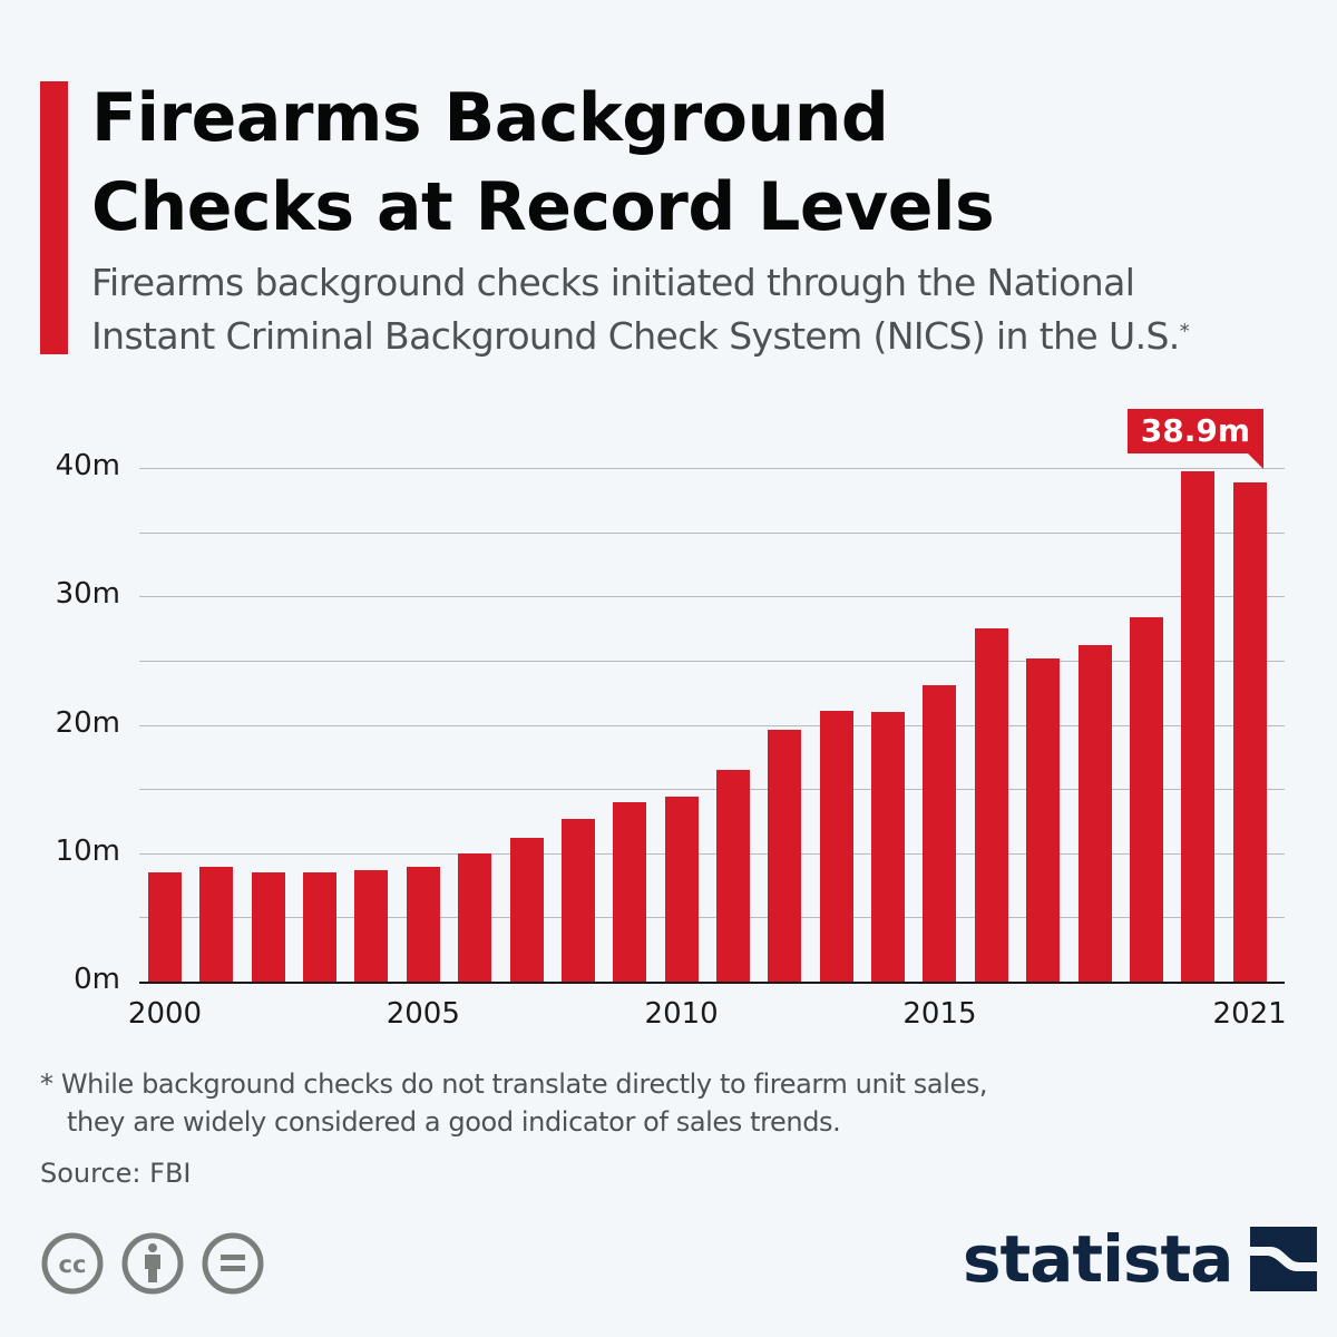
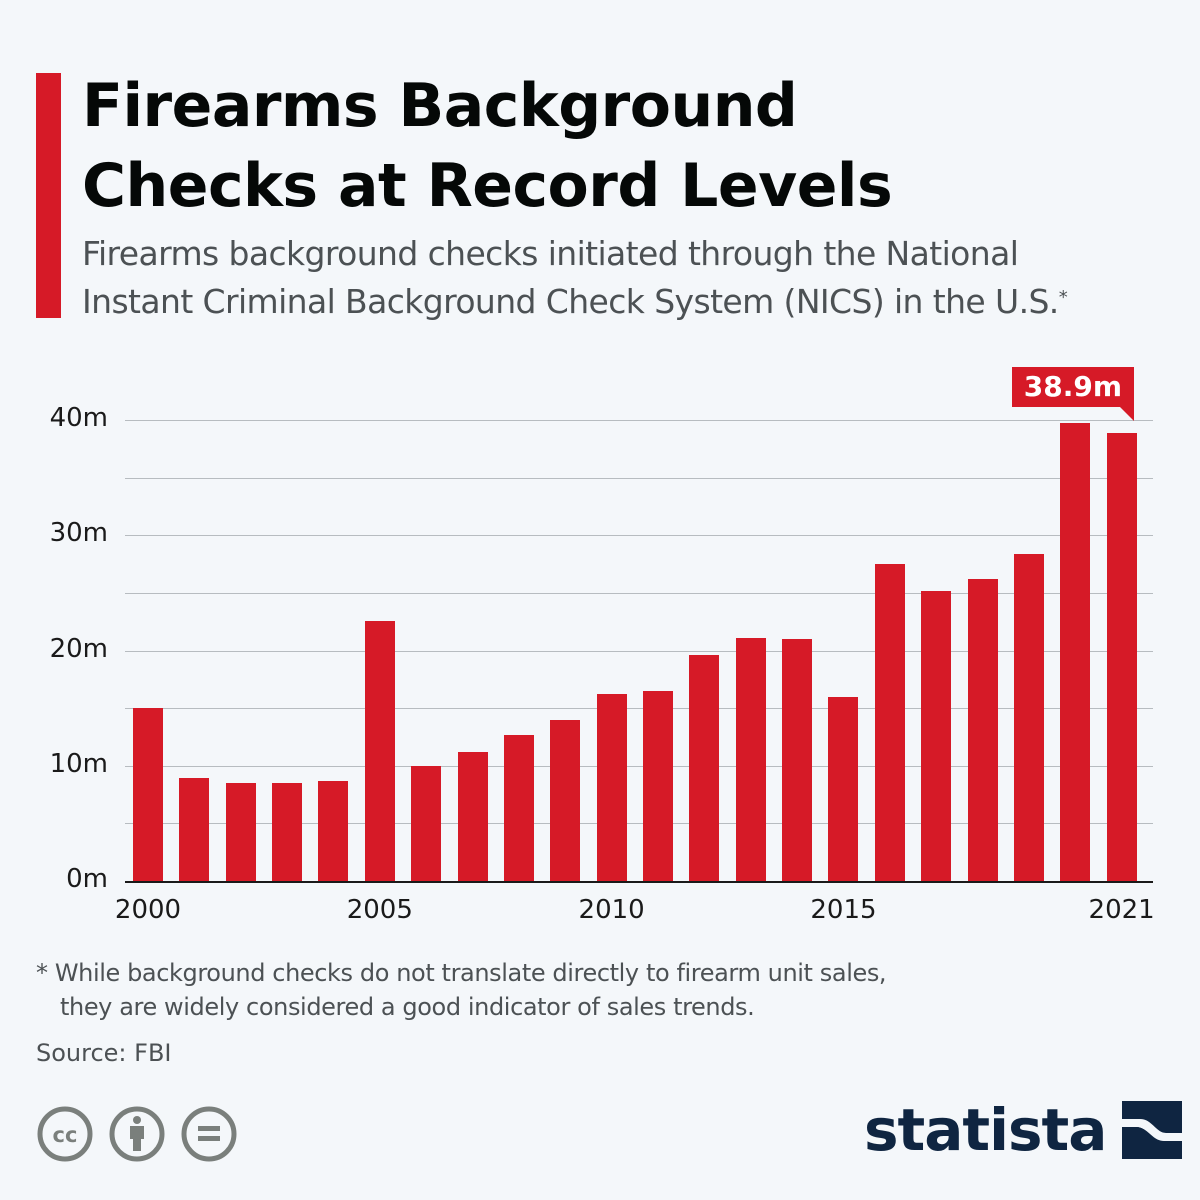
2000: 8.5m -> 15.0m
2005: 8.9m -> 22.6m
2010: 14.4m -> 16.2m
2015: 23.1m -> 16.0m
